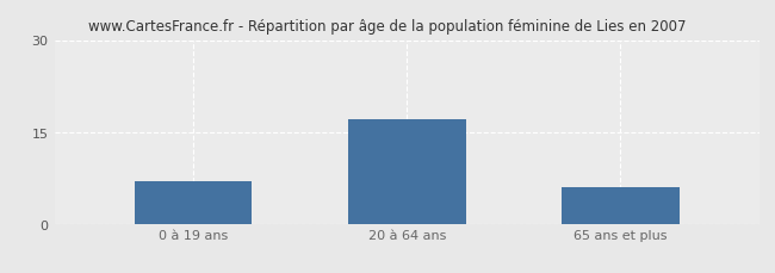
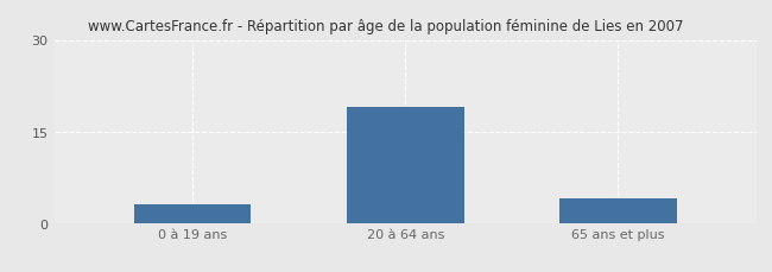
0 à 19 ans: 7 -> 3
20 à 64 ans: 17 -> 19
65 ans et plus: 6 -> 4
